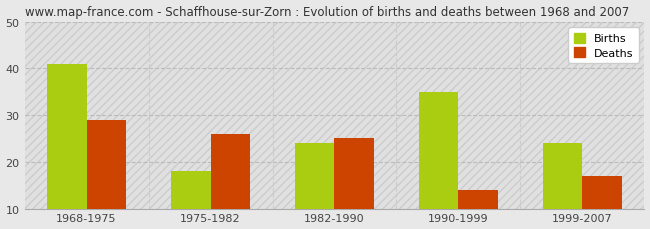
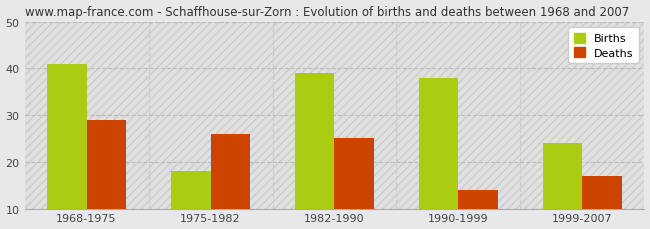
Births/1982-1990: 24 -> 39
Births/1990-1999: 35 -> 38
